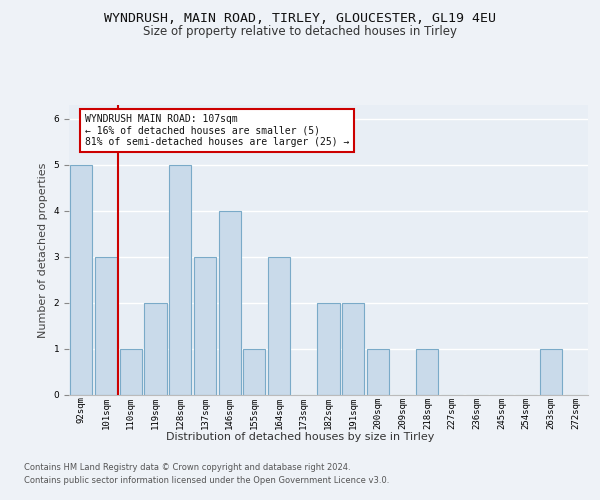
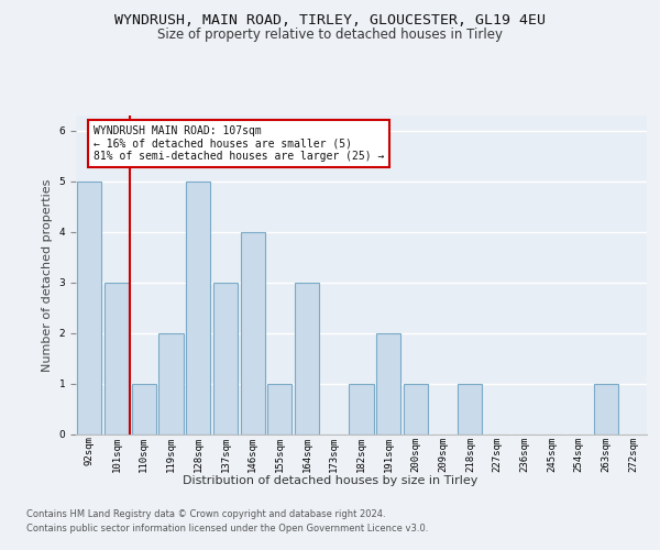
182sqm: 2 -> 1
